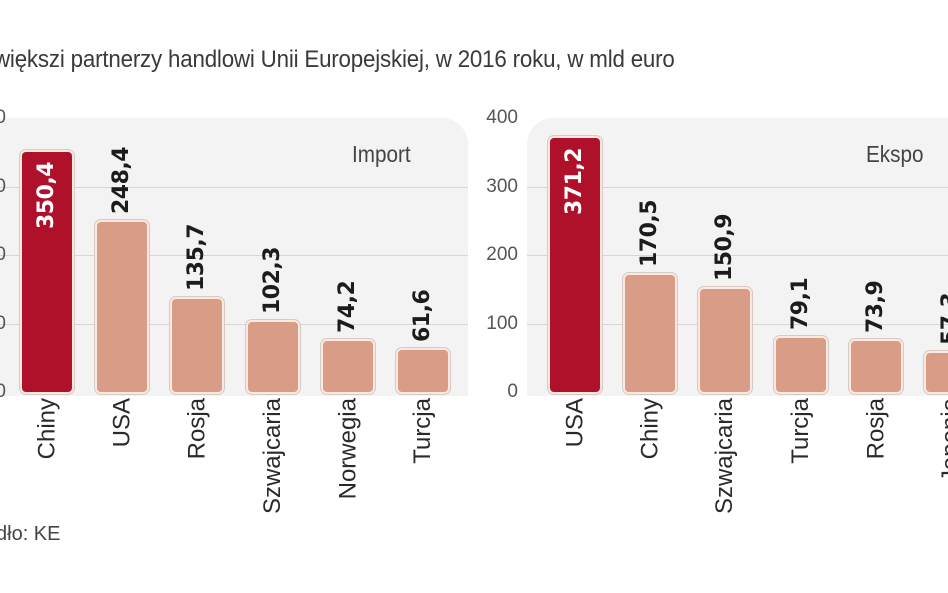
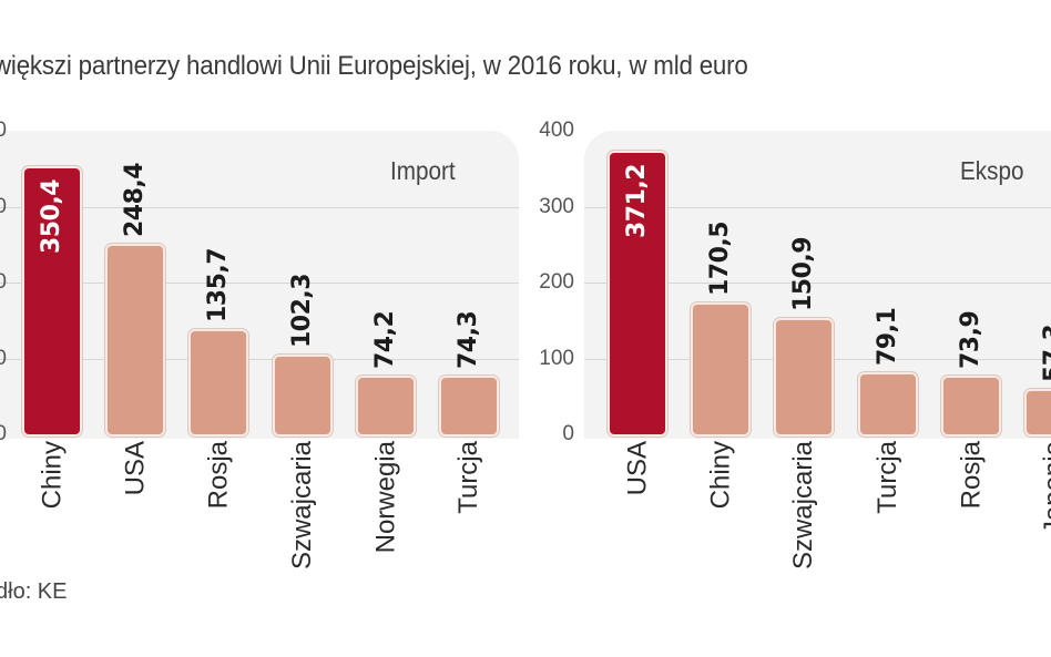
Import/Turcja: 61,6 -> 74,3
